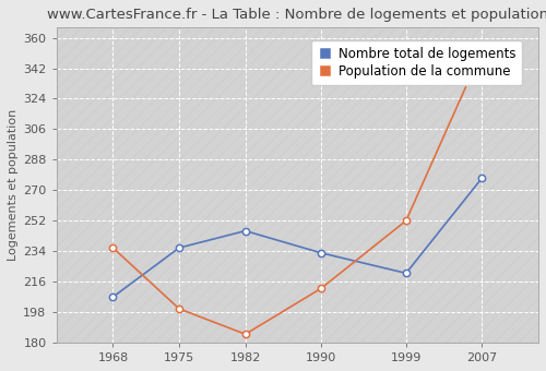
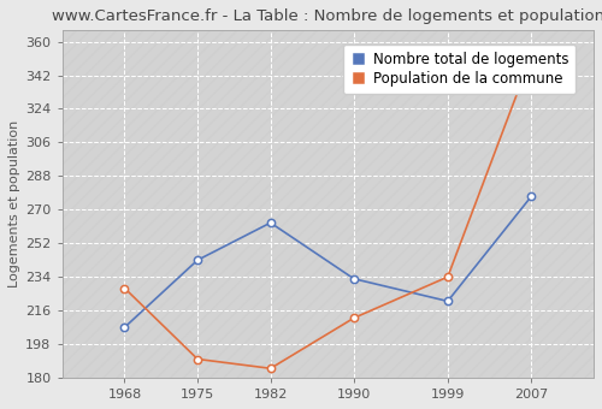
Population de la commune/1968: 236 -> 228
Nombre total de logements/1975: 236 -> 243
Population de la commune/1975: 200 -> 190
Nombre total de logements/1982: 246 -> 263
Population de la commune/1999: 252 -> 234
